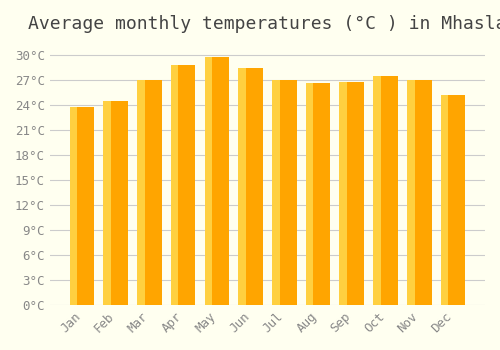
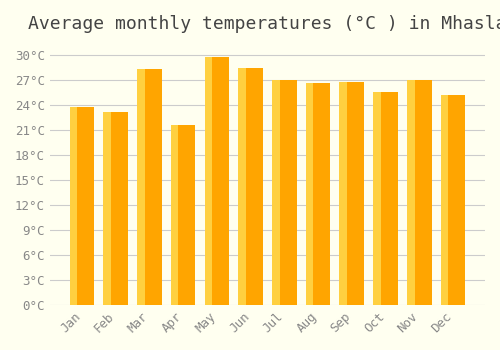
Feb: 24.5°C -> 23.2°C
Mar: 27.0°C -> 28.4°C
Apr: 28.8°C -> 21.6°C
Oct: 27.5°C -> 25.6°C
